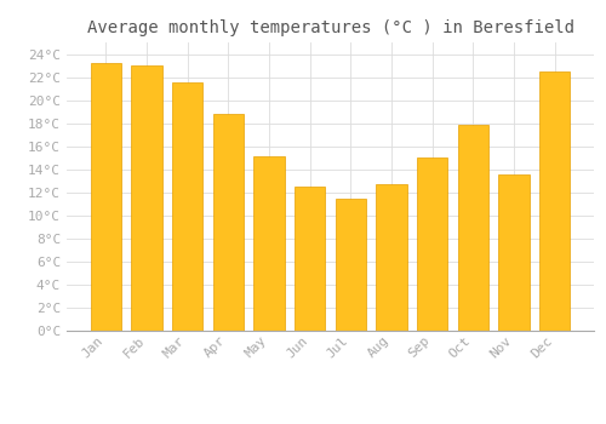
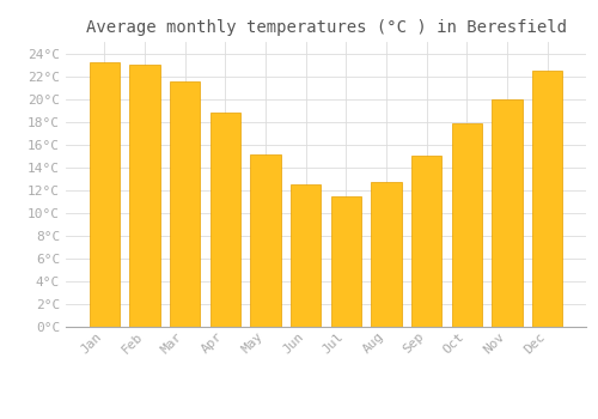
Nov: 13.6°C -> 20.0°C
